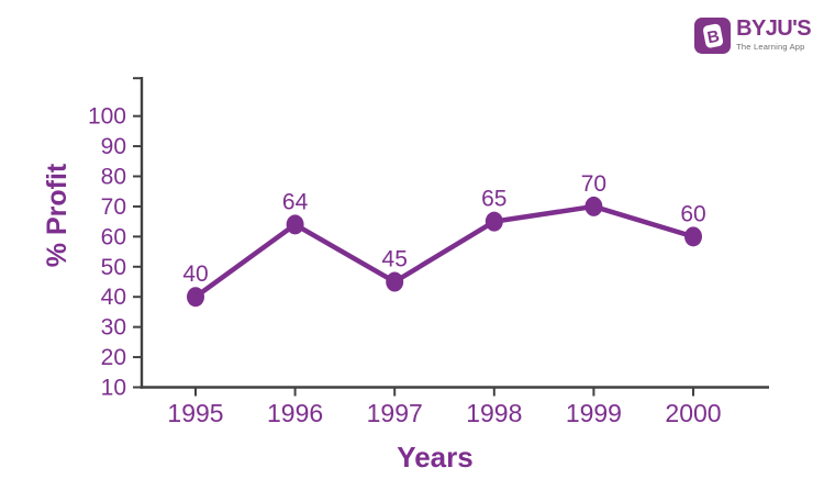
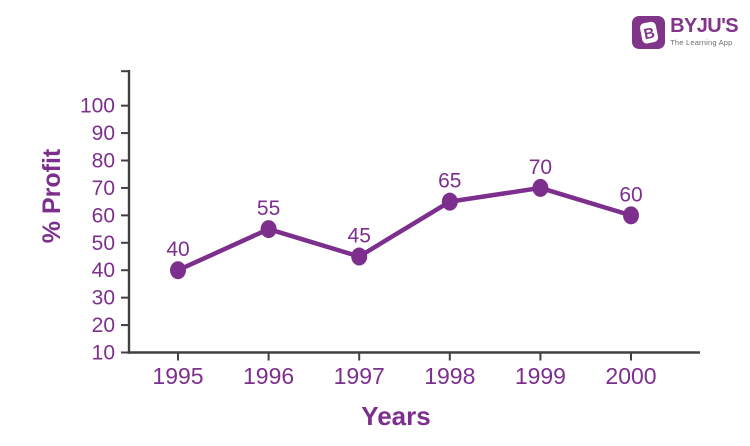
1996: 64 -> 55
